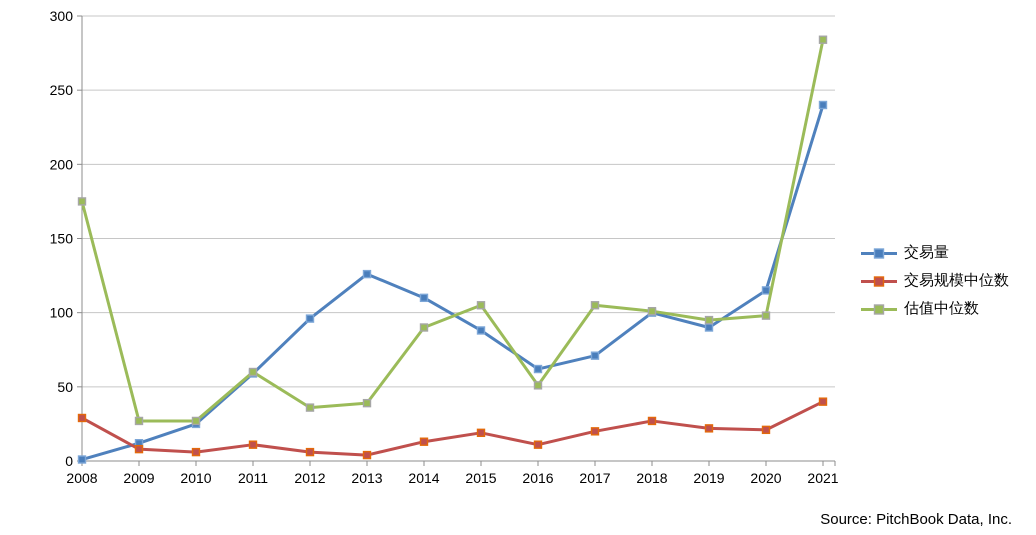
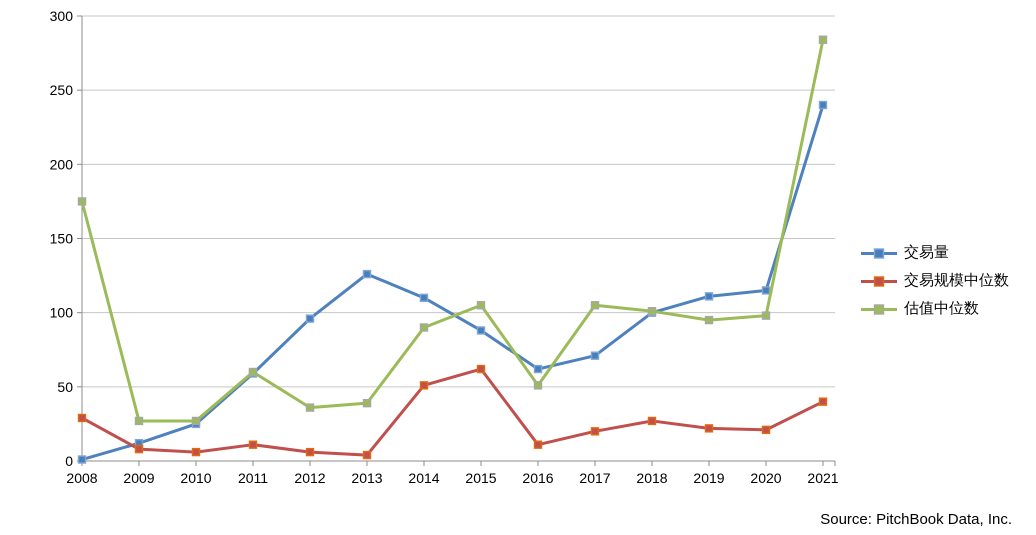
交易规模中位数/2014: 13 -> 51
交易规模中位数/2015: 19 -> 62
交易量/2019: 90 -> 111
